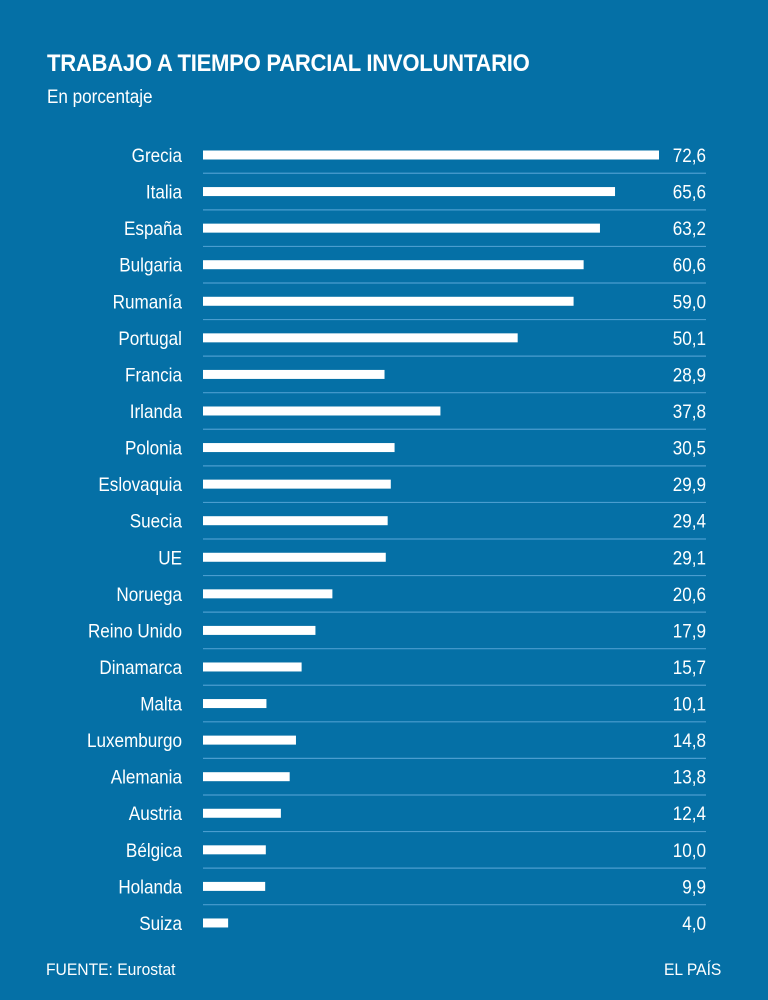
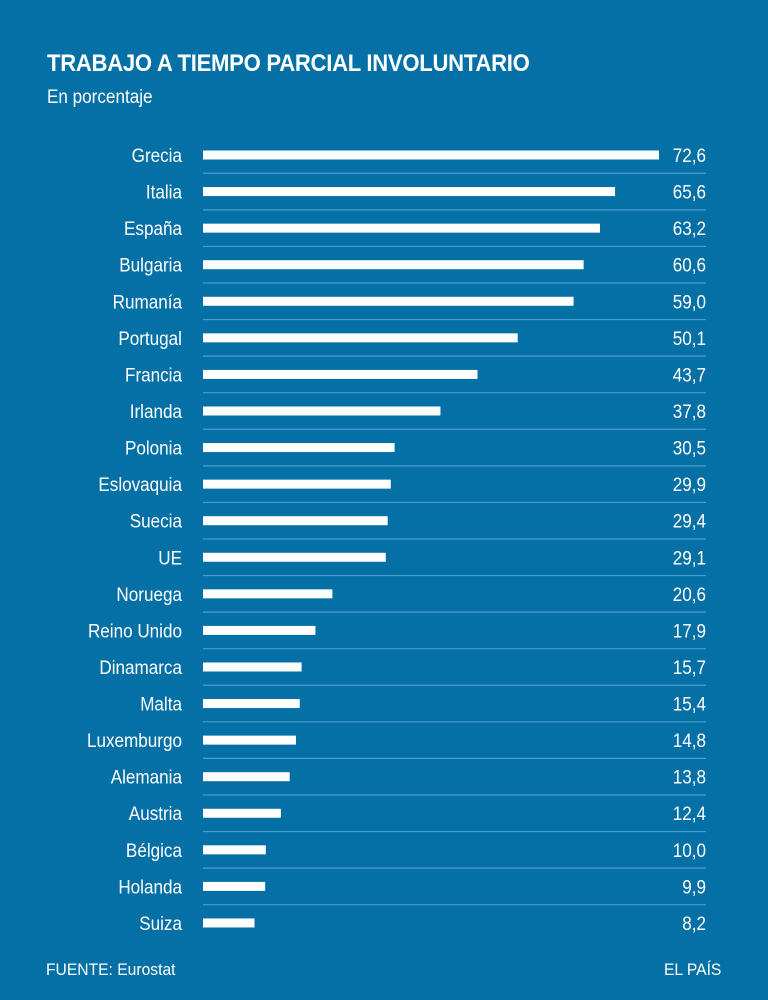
Francia: 28,9 -> 43,7
Malta: 10,1 -> 15,4
Suiza: 4,0 -> 8,2
